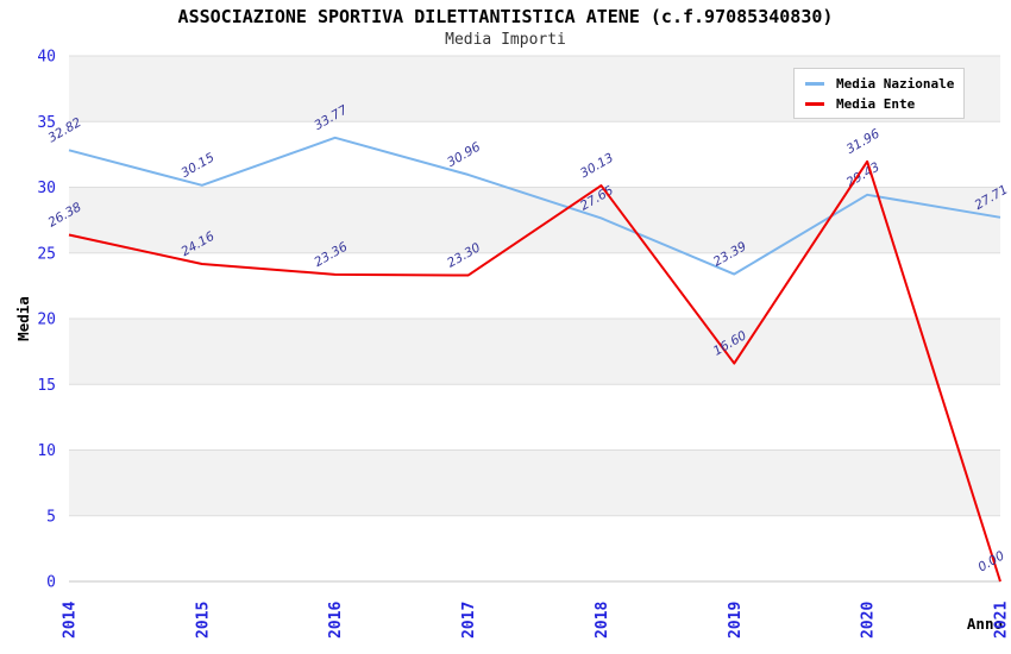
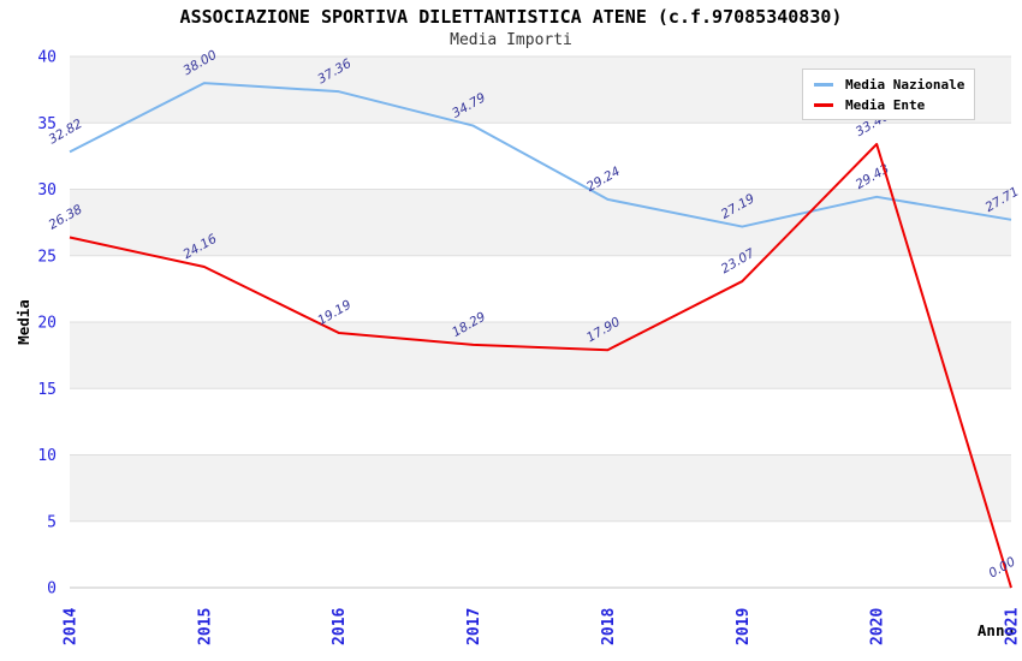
Media Nazionale/2015: 30.15 -> 38.00
Media Nazionale/2016: 33.77 -> 37.36
Media Ente/2016: 23.36 -> 19.19
Media Nazionale/2017: 30.96 -> 34.79
Media Ente/2017: 23.30 -> 18.29
Media Nazionale/2018: 27.65 -> 29.24
Media Ente/2018: 30.13 -> 17.90
Media Nazionale/2019: 23.39 -> 27.19
Media Ente/2019: 16.60 -> 23.07
Media Ente/2020: 31.96 -> 33.40
